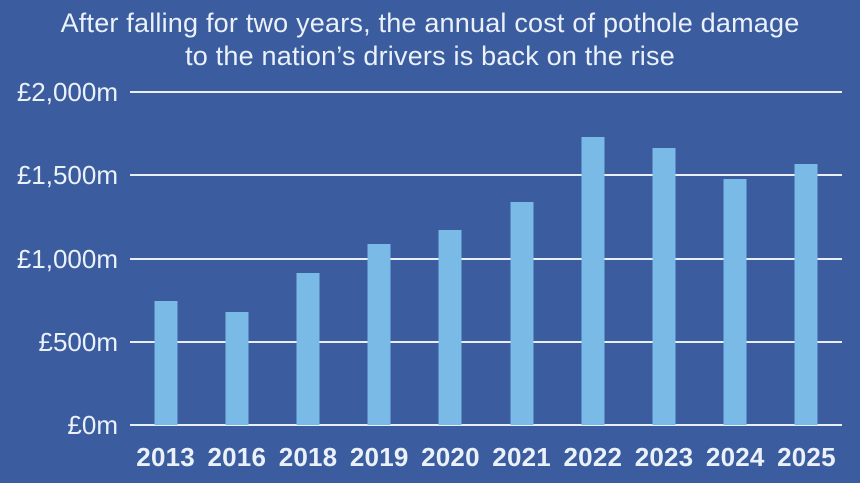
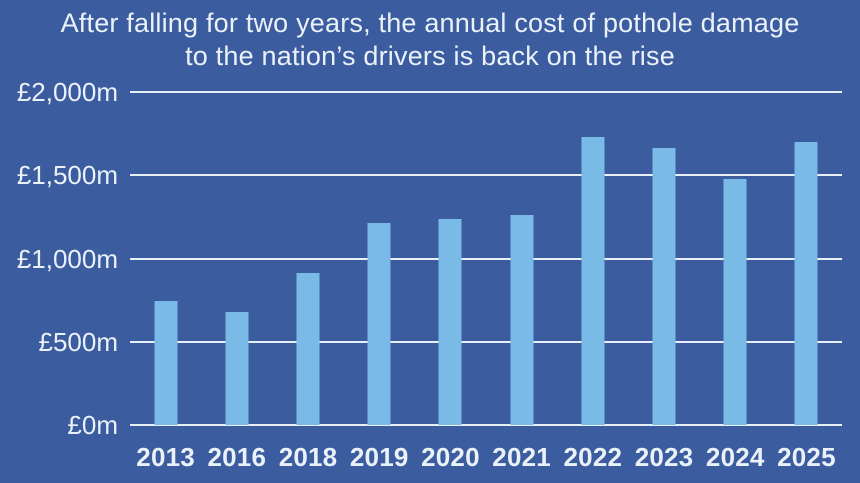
2019: £1090m -> £1220m
2020: £1170m -> £1240m
2021: £1340m -> £1260m
2025: £1570m -> £1700m
